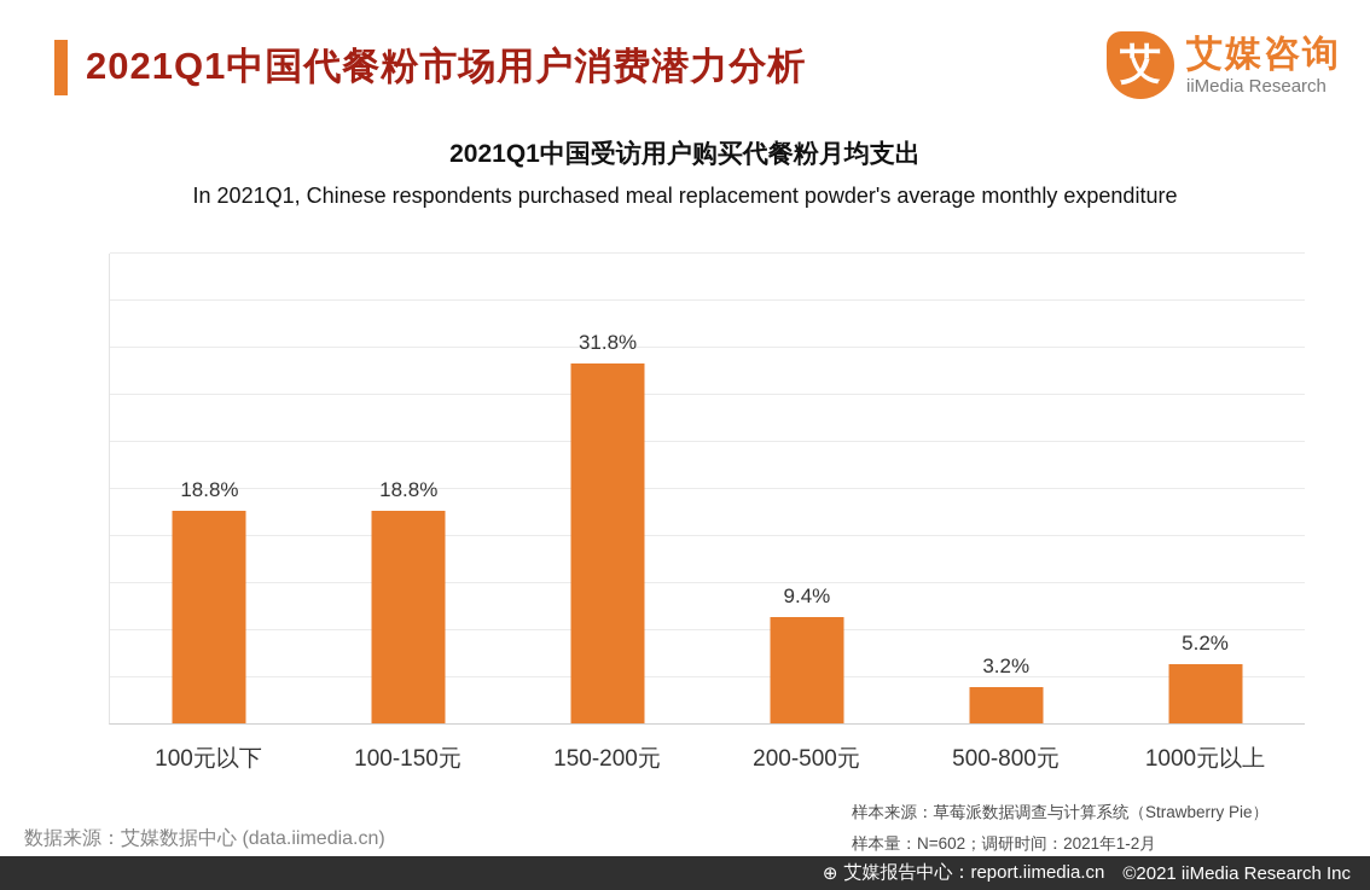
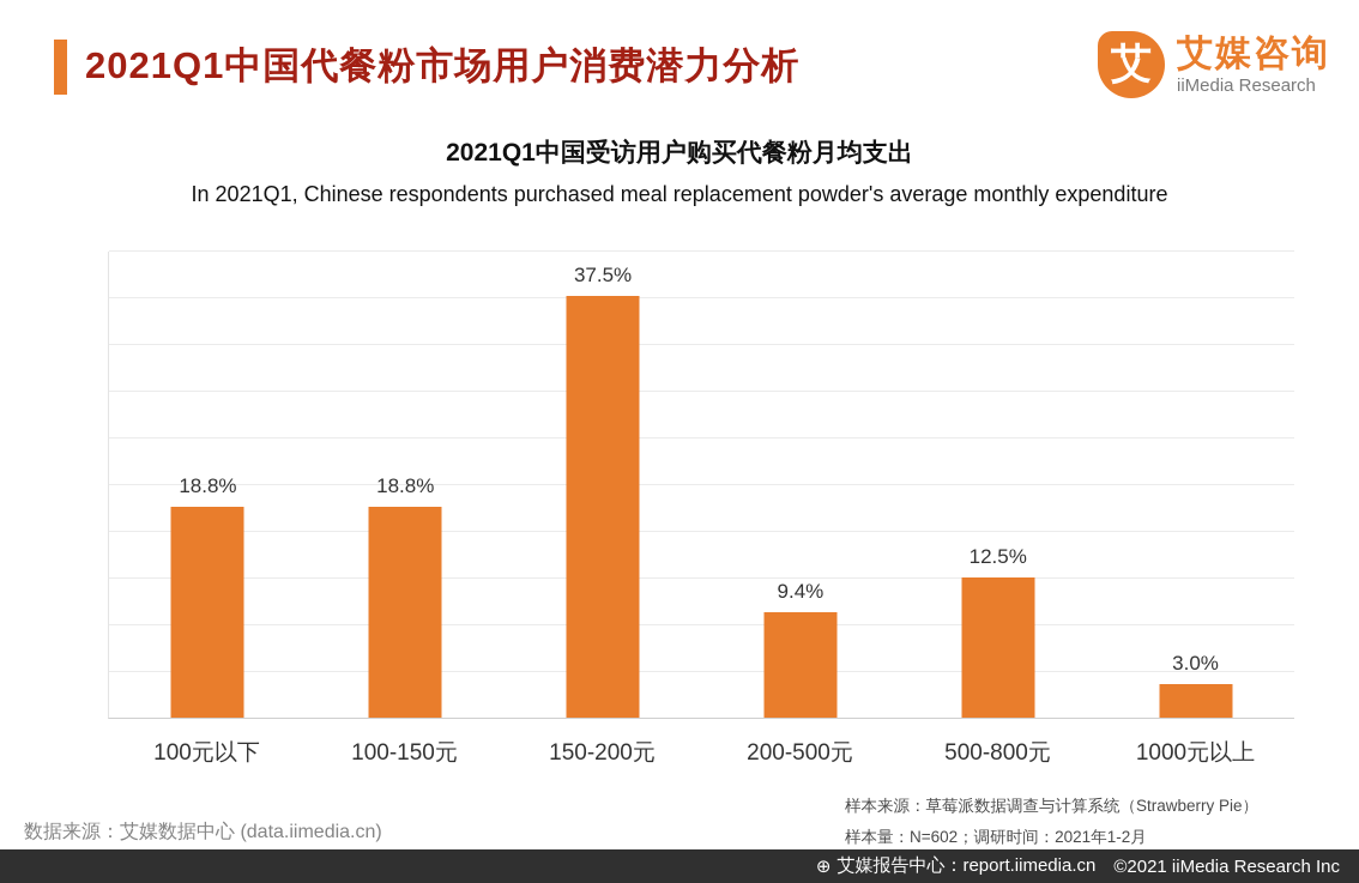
150-200元: 31.8% -> 37.5%
500-800元: 3.2% -> 12.5%
1000元以上: 5.2% -> 3.0%
